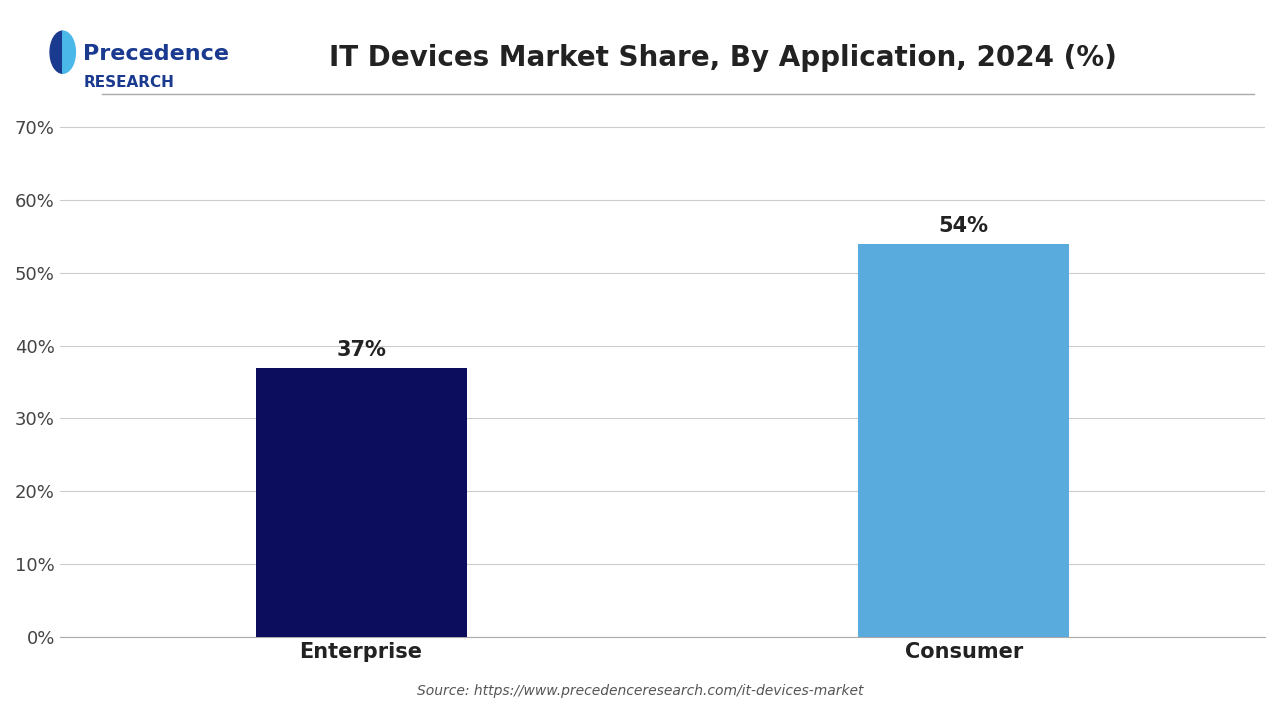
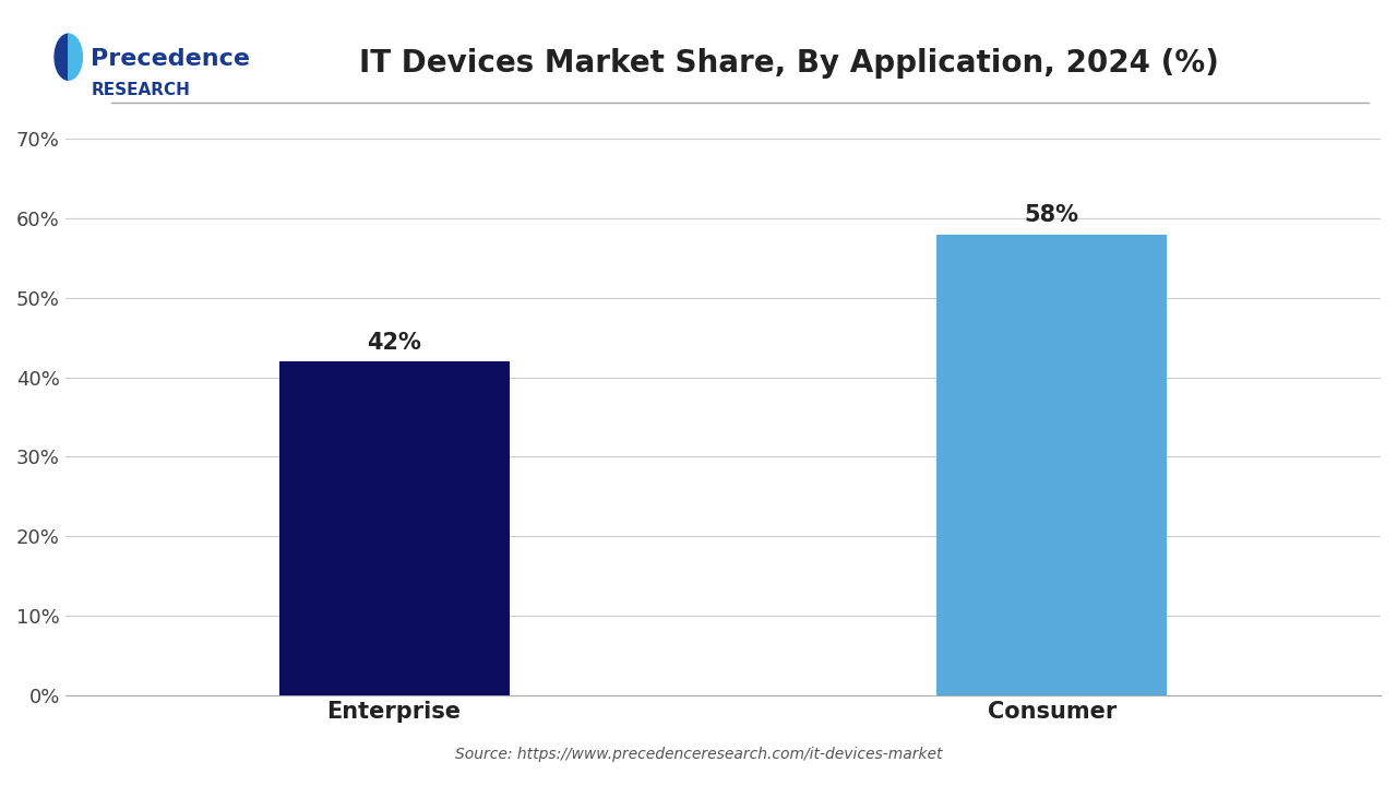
Enterprise: 37% -> 42%
Consumer: 54% -> 58%
